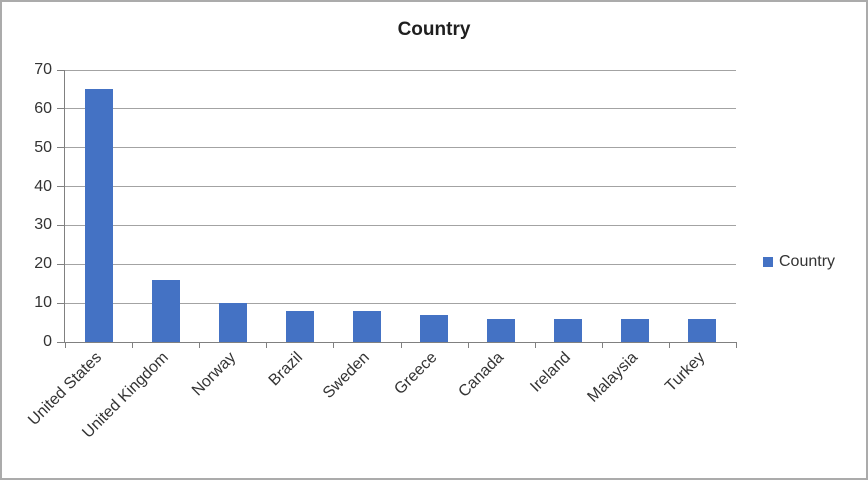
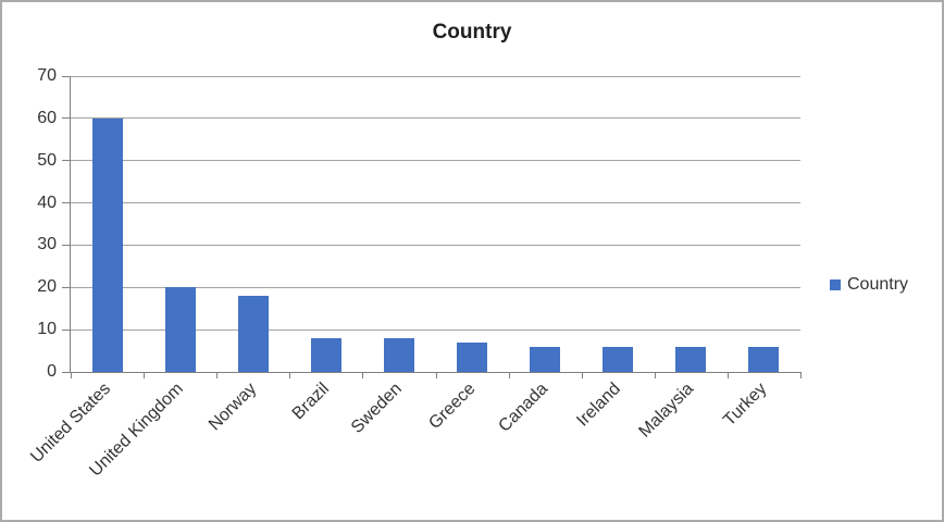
United States: 65 -> 60
United Kingdom: 16 -> 20
Norway: 10 -> 18
